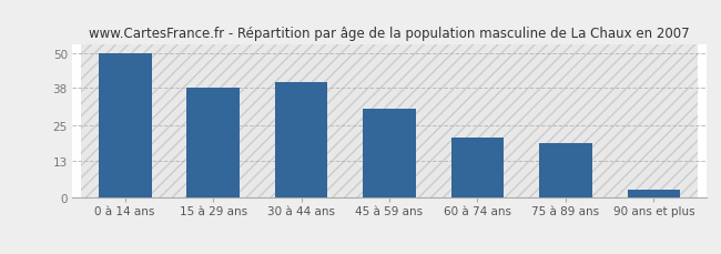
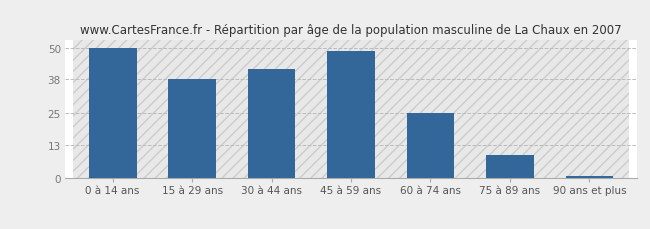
30 à 44 ans: 40 -> 42
45 à 59 ans: 31 -> 49
60 à 74 ans: 21 -> 25
75 à 89 ans: 19 -> 9
90 ans et plus: 3 -> 1
